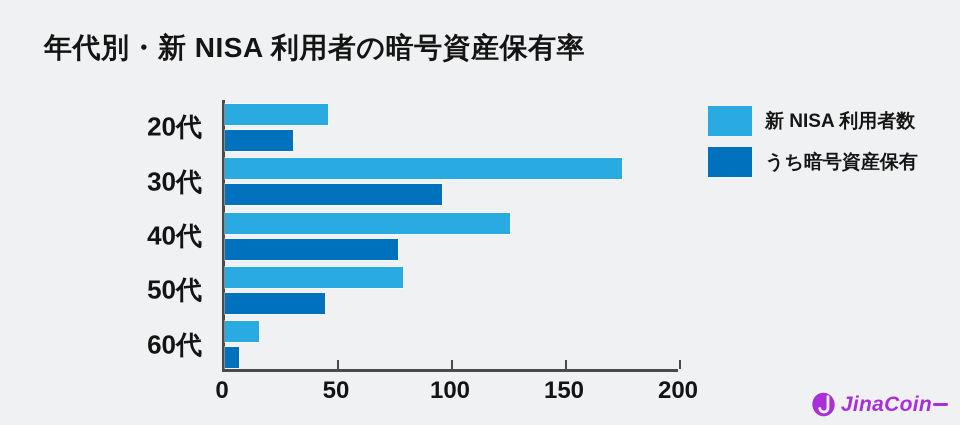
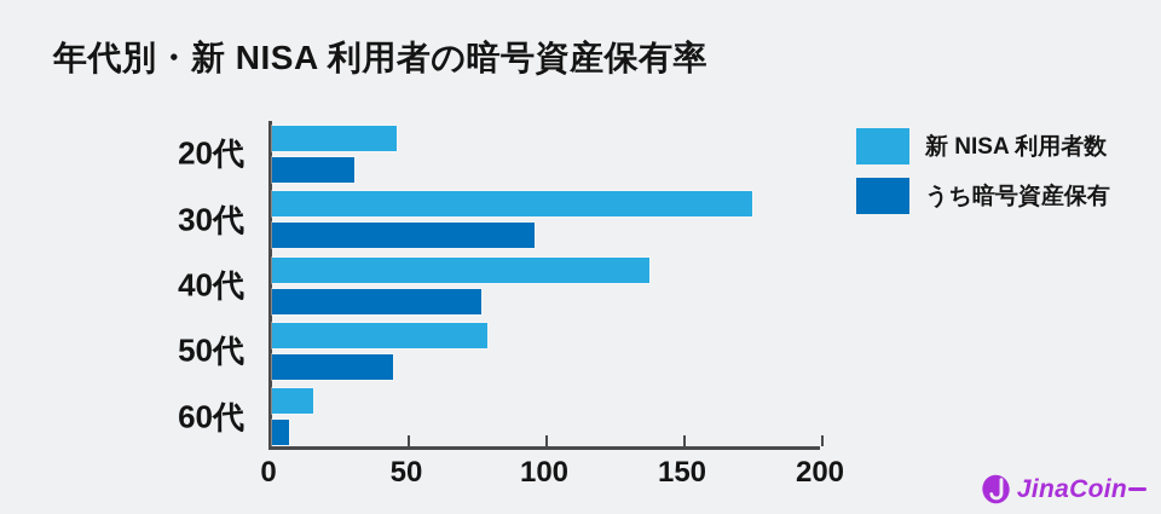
新 NISA 利用者数/40代: 125 -> 137
